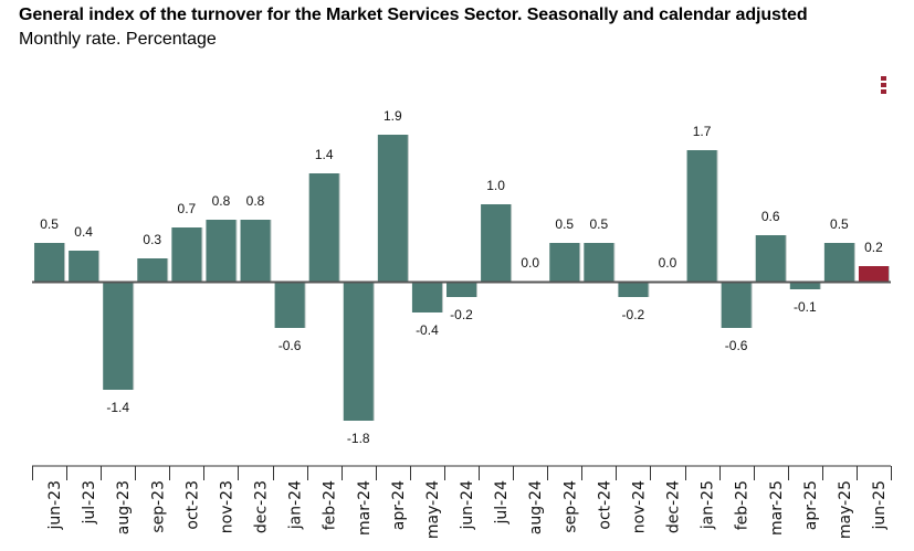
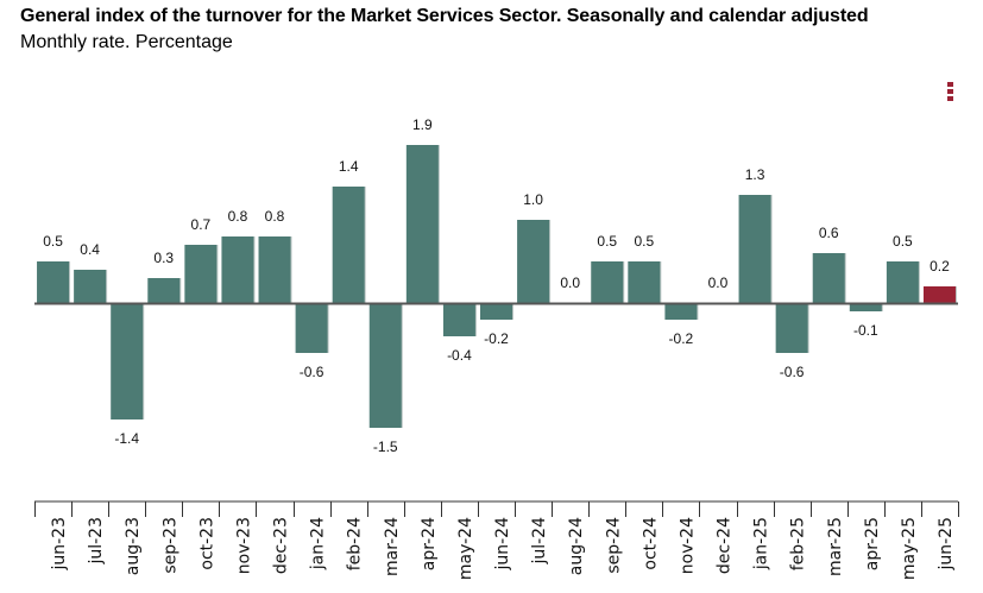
mar-24: -1.8 -> -1.5
jan-25: 1.7 -> 1.3
